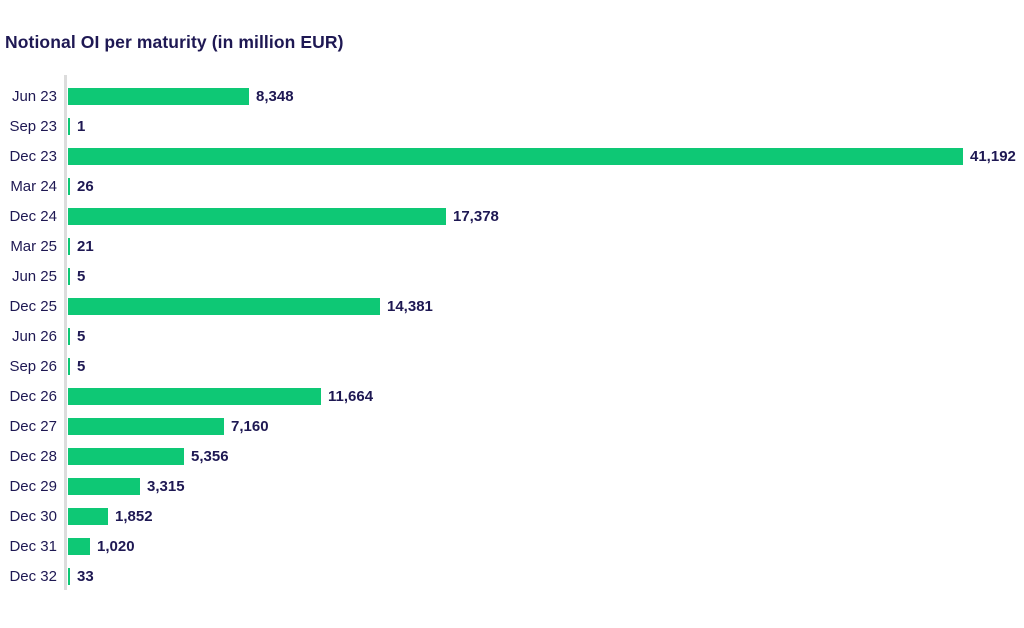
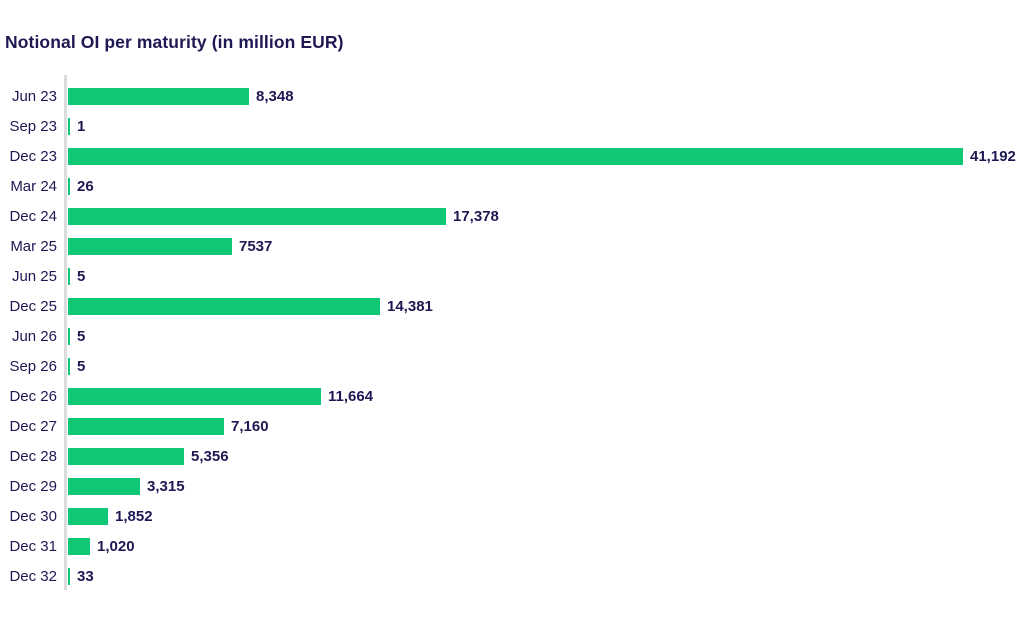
Mar 25: 21 -> 7537
